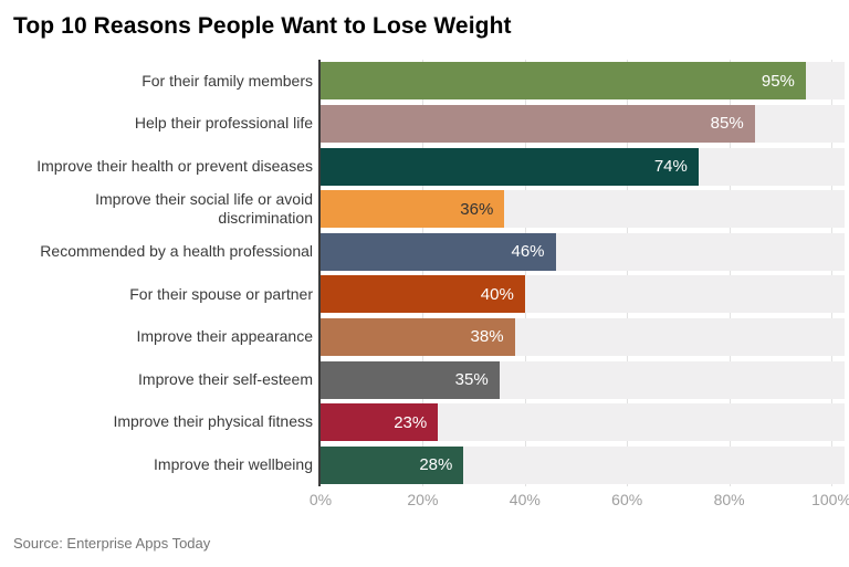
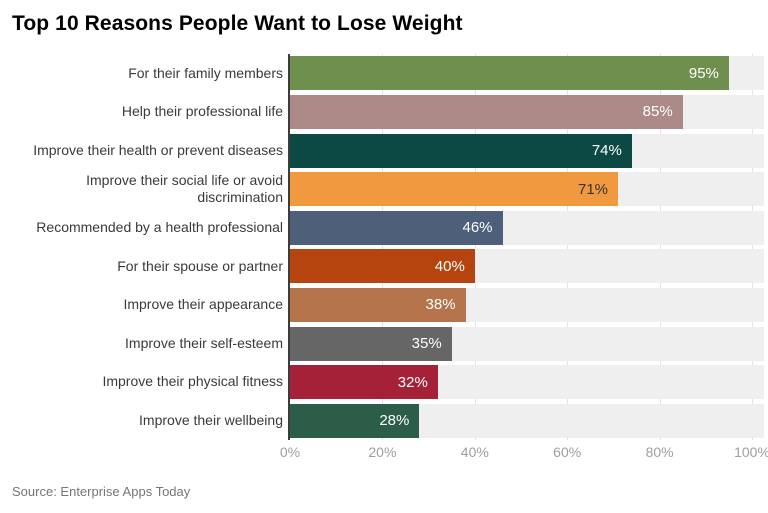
Improve their social life or avoid discrimination: 36% -> 71%
Improve their physical fitness: 23% -> 32%
